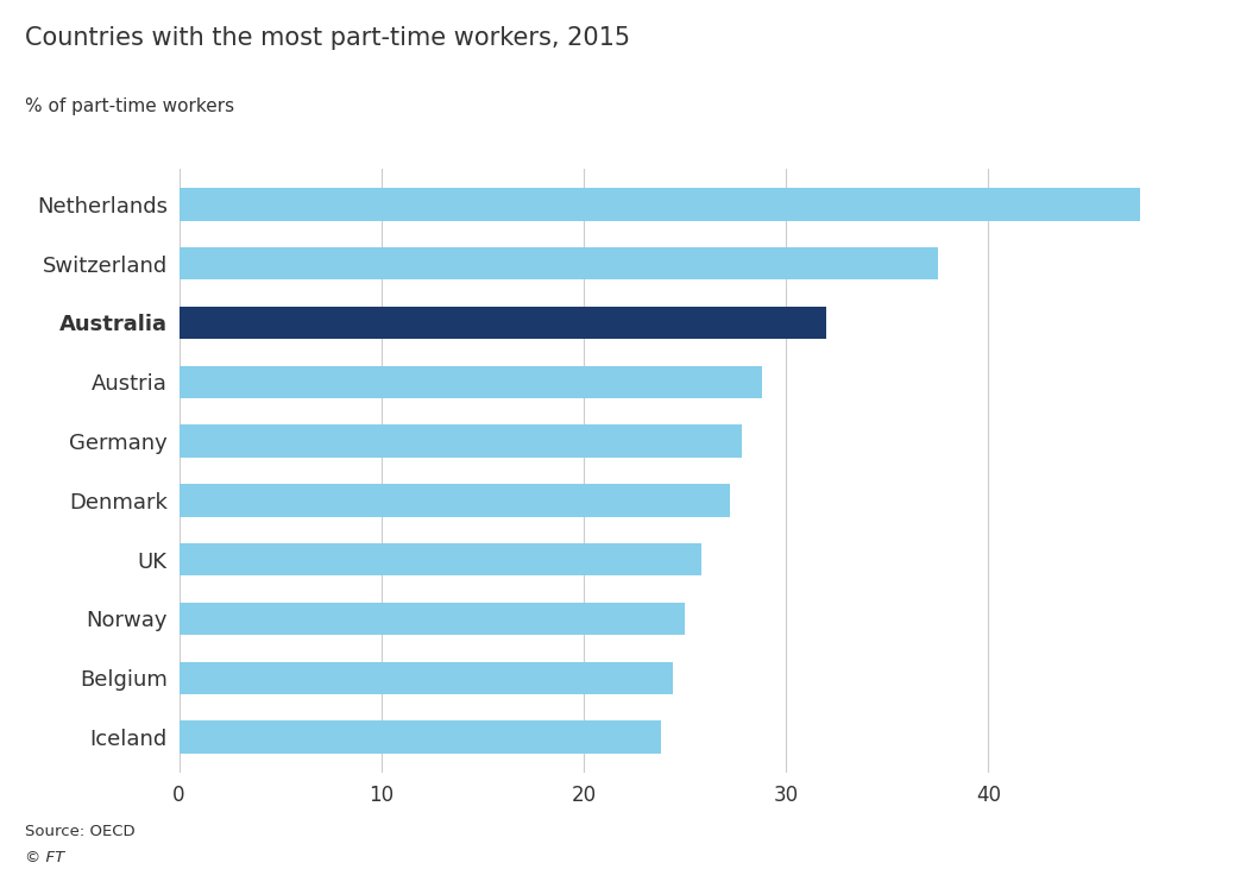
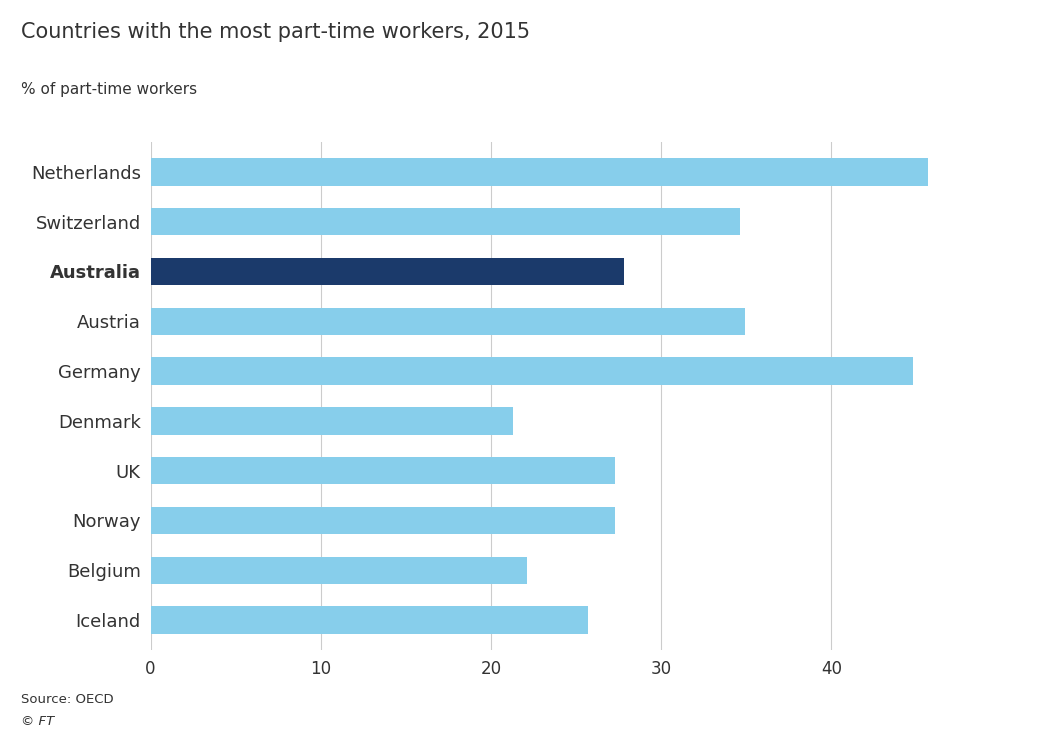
Netherlands: 47.5 -> 45.7
Switzerland: 37.5 -> 34.6
Australia: 32.0 -> 27.8
Austria: 28.8 -> 34.9
Germany: 27.8 -> 44.8
Denmark: 27.2 -> 21.3
UK: 25.8 -> 27.3
Norway: 25.0 -> 27.3
Belgium: 24.4 -> 22.1
Iceland: 23.8 -> 25.7
